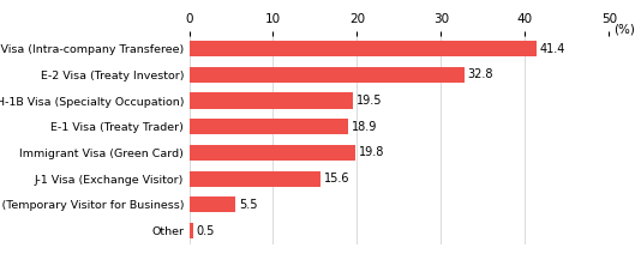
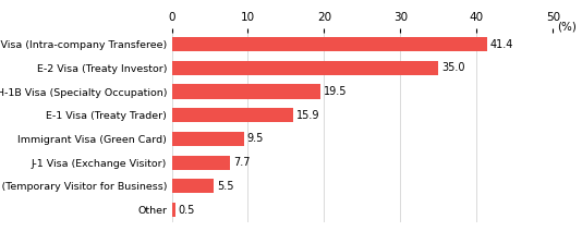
E-2 Visa (Treaty Investor): 32.8 -> 35.0
E-1 Visa (Treaty Trader): 18.9 -> 15.9
Immigrant Visa (Green Card): 19.8 -> 9.5
J-1 Visa (Exchange Visitor): 15.6 -> 7.7
